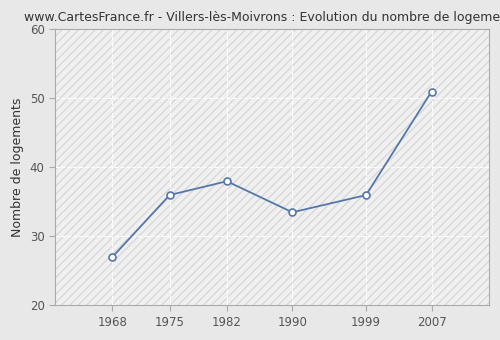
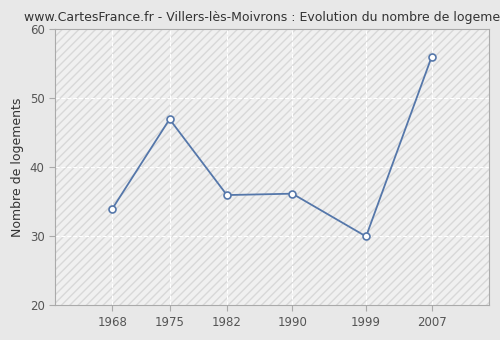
1968: 27.0 -> 34.0
1975: 36.0 -> 47.0
1982: 38.0 -> 36.0
1990: 33.5 -> 36.2
1999: 36.0 -> 30.0
2007: 51.0 -> 56.0
